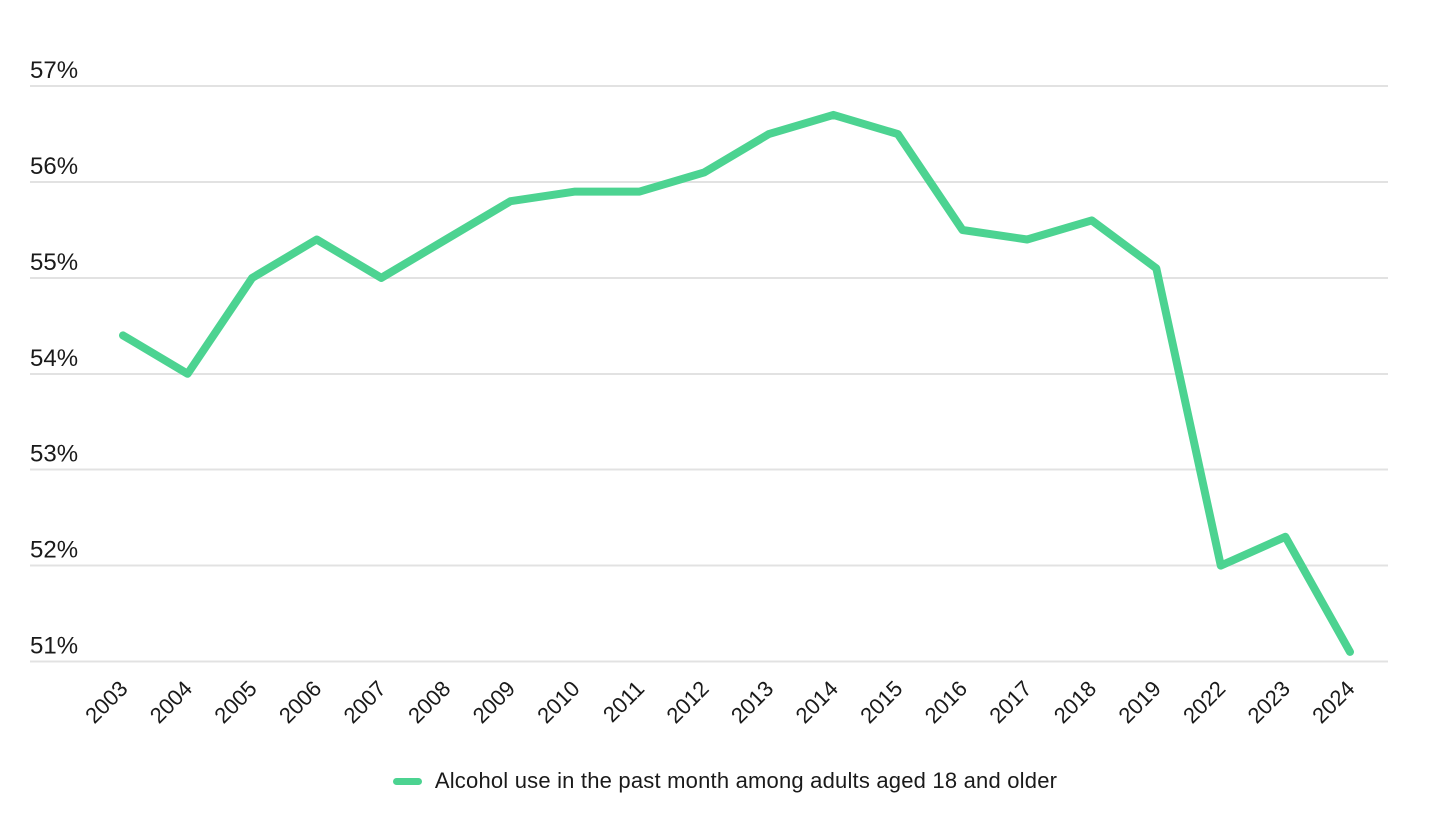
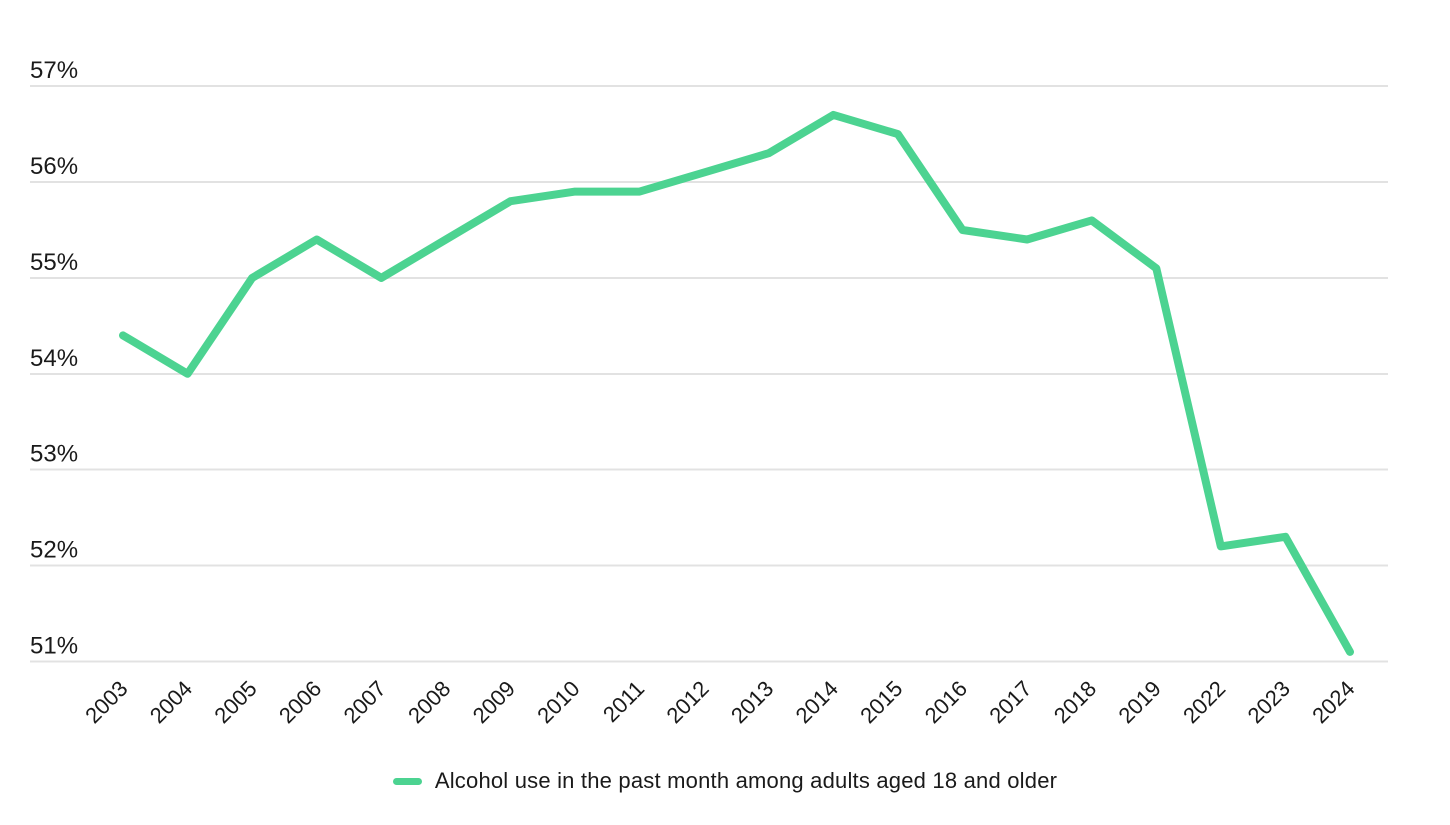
2013: 56.5% -> 56.3%
2022: 52.0% -> 52.2%
